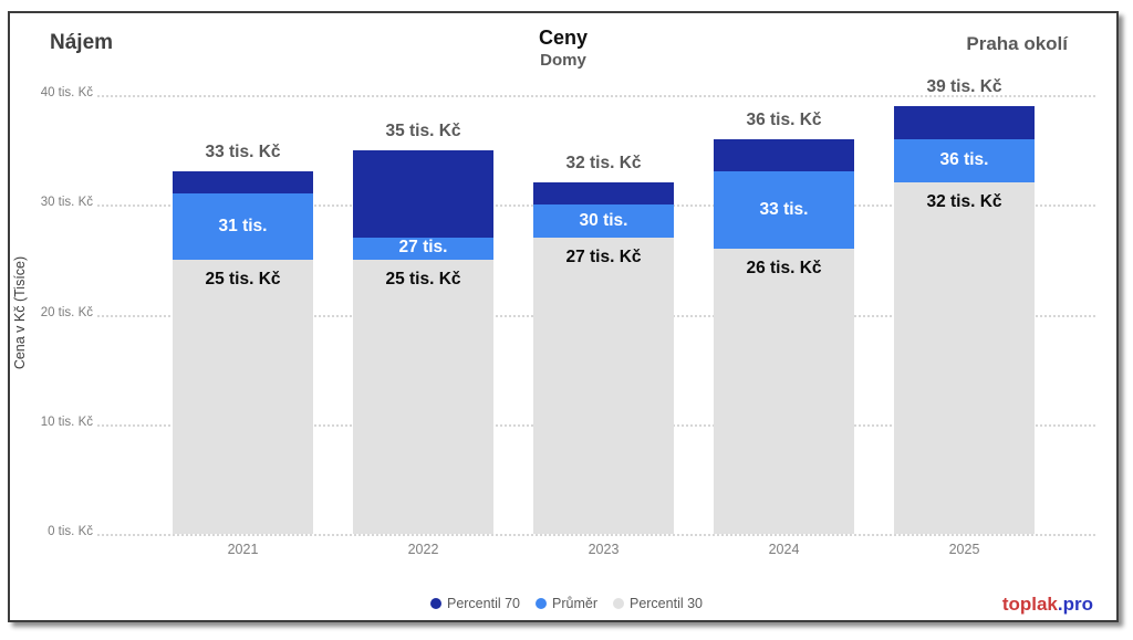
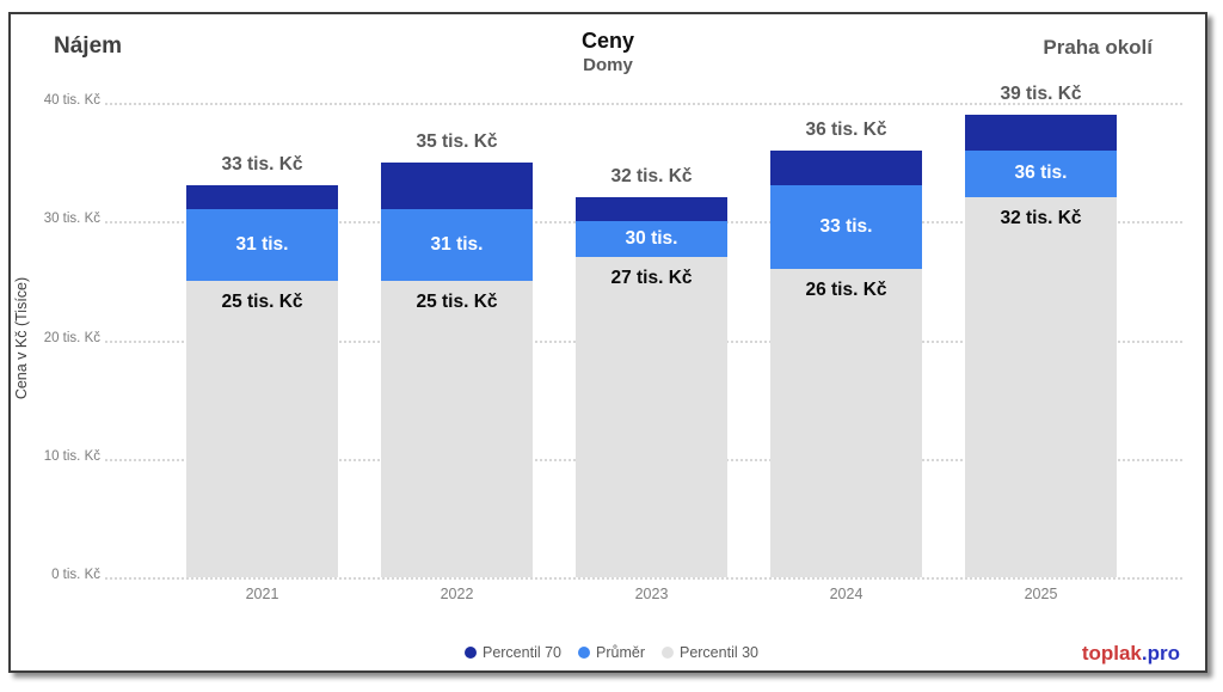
Průměr/2022: 27 -> 31
